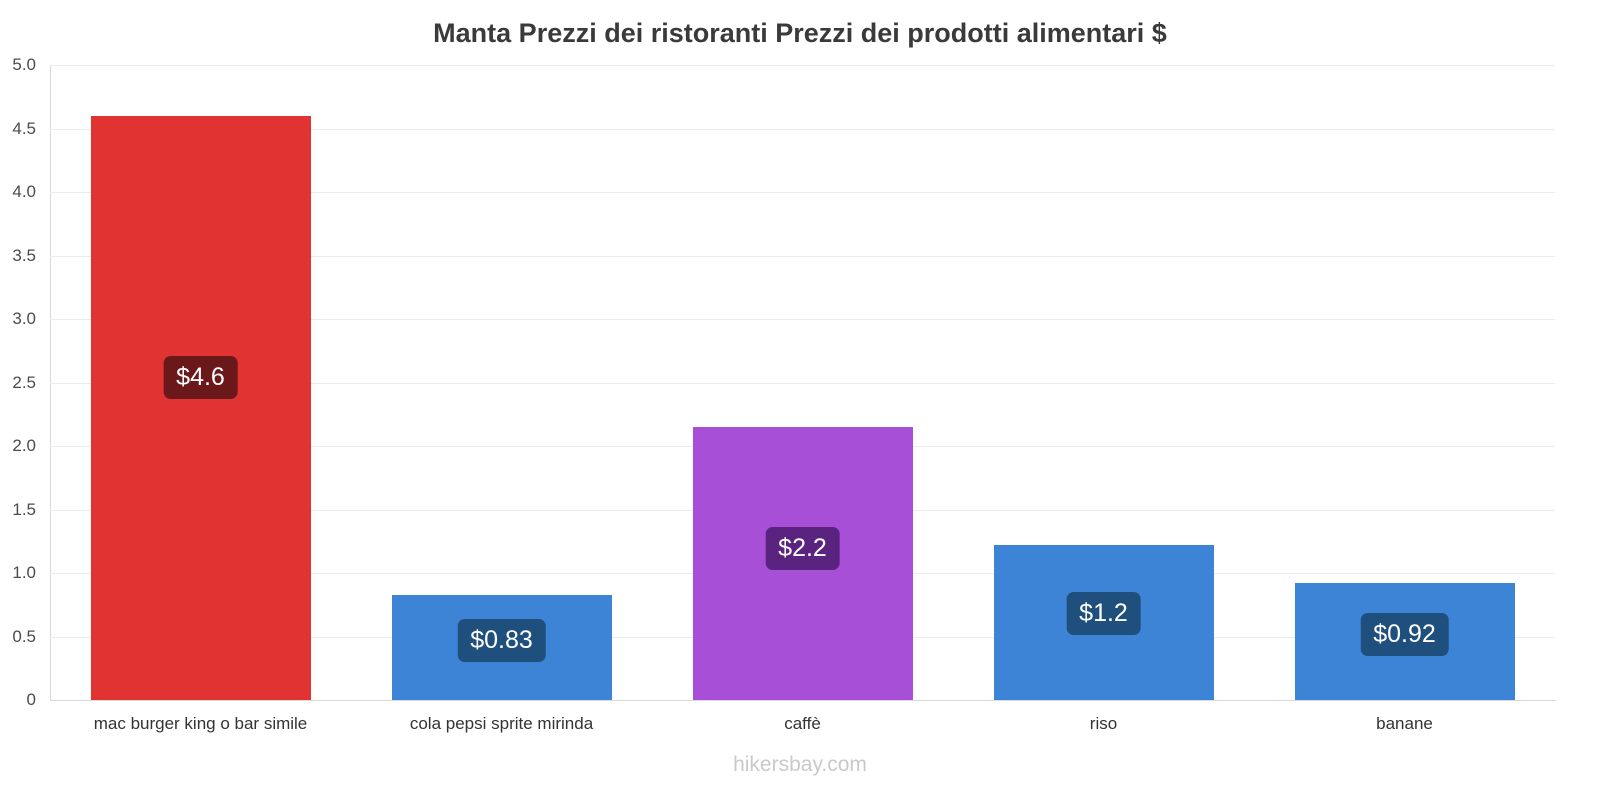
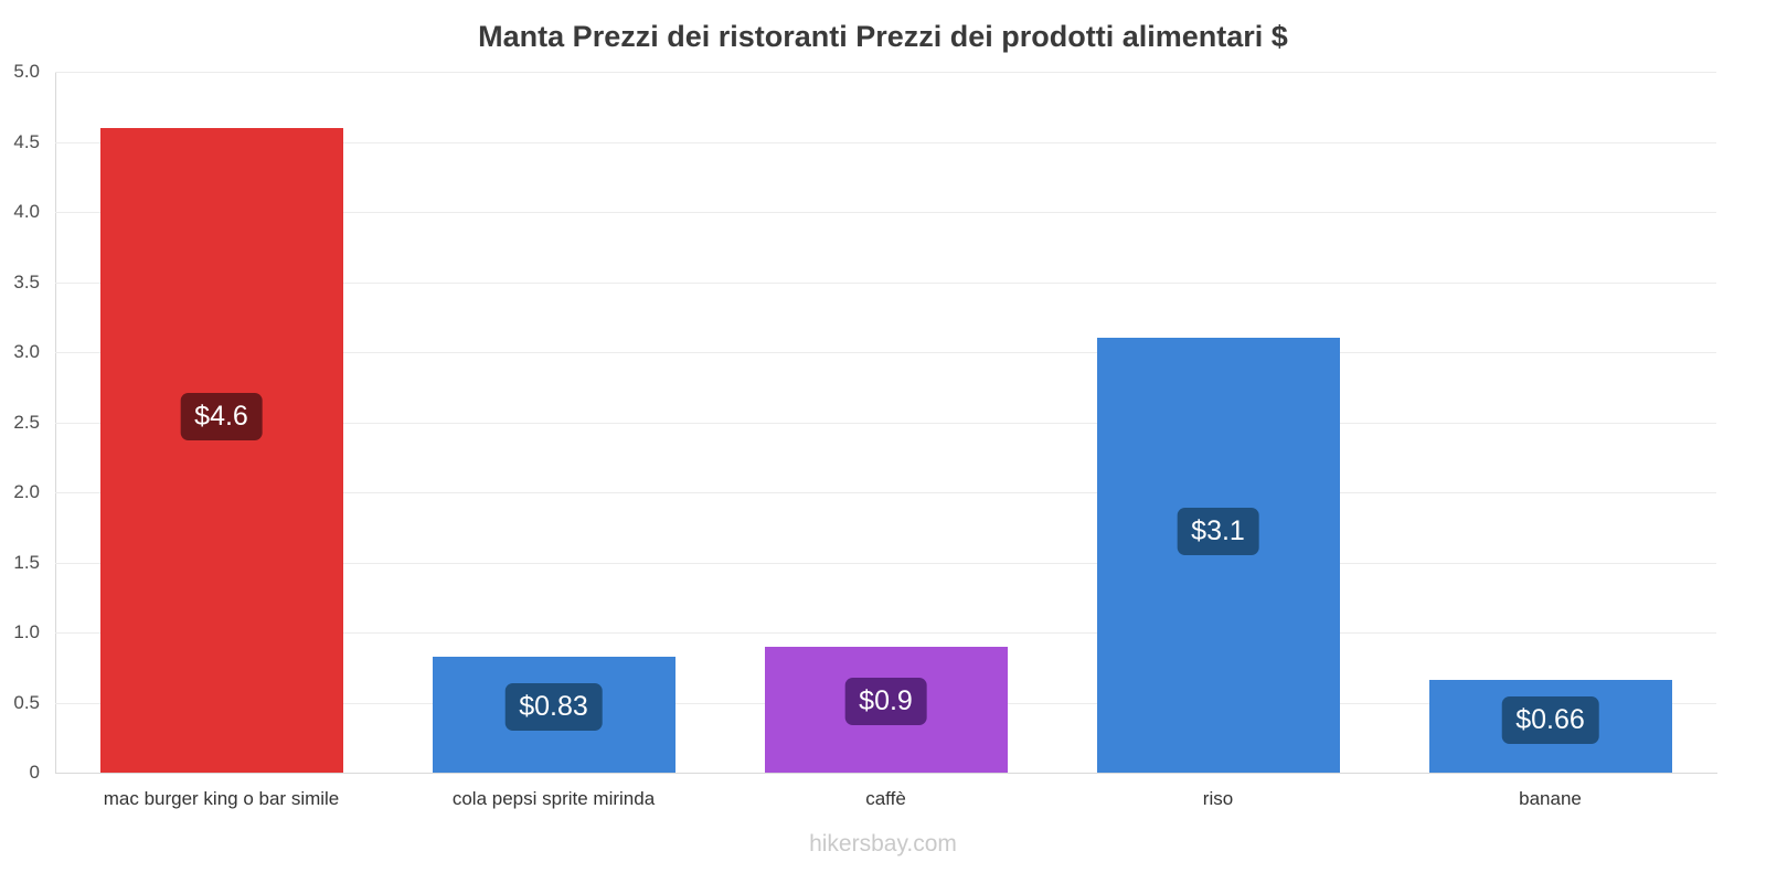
caffè: $2.2 -> $0.9
riso: $1.2 -> $3.1
banane: $0.92 -> $0.66
